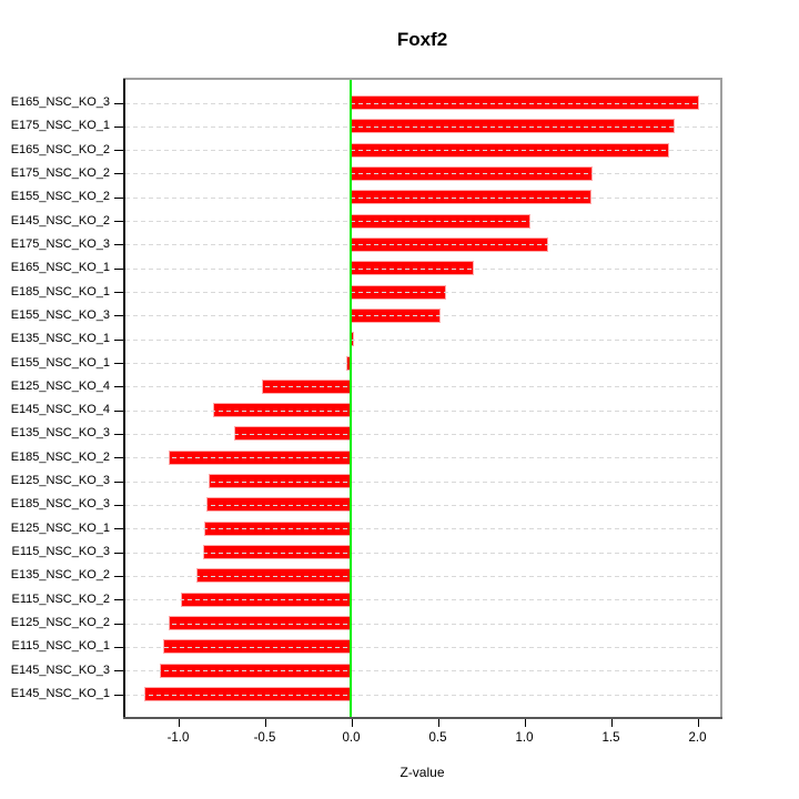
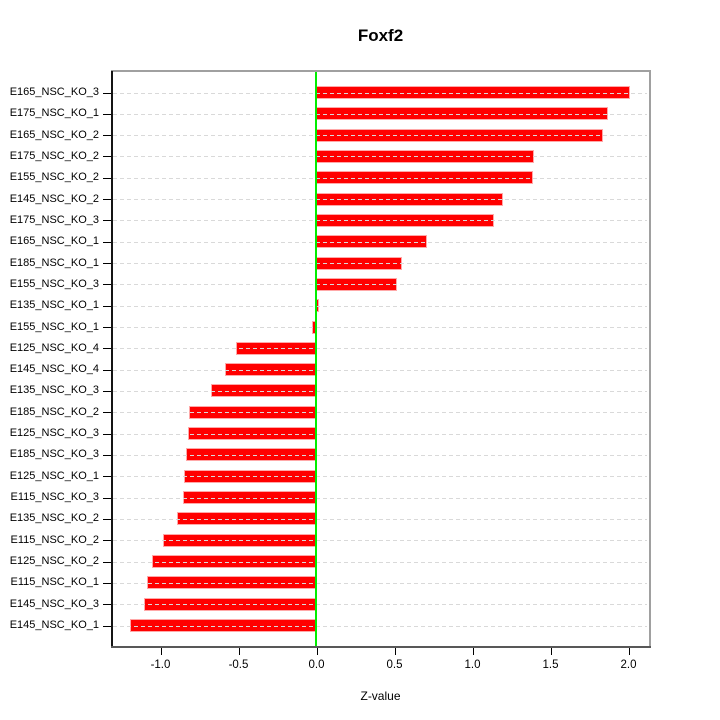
E145_NSC_KO_2: 1.03 -> 1.19
E145_NSC_KO_4: -0.79 -> -0.58
E185_NSC_KO_2: -1.05 -> -0.81
